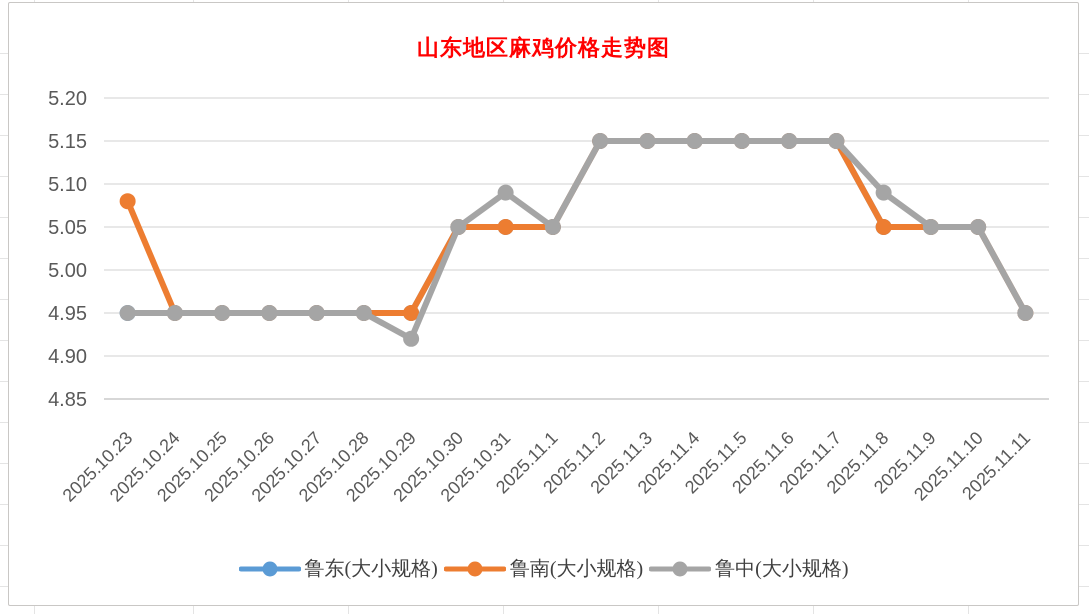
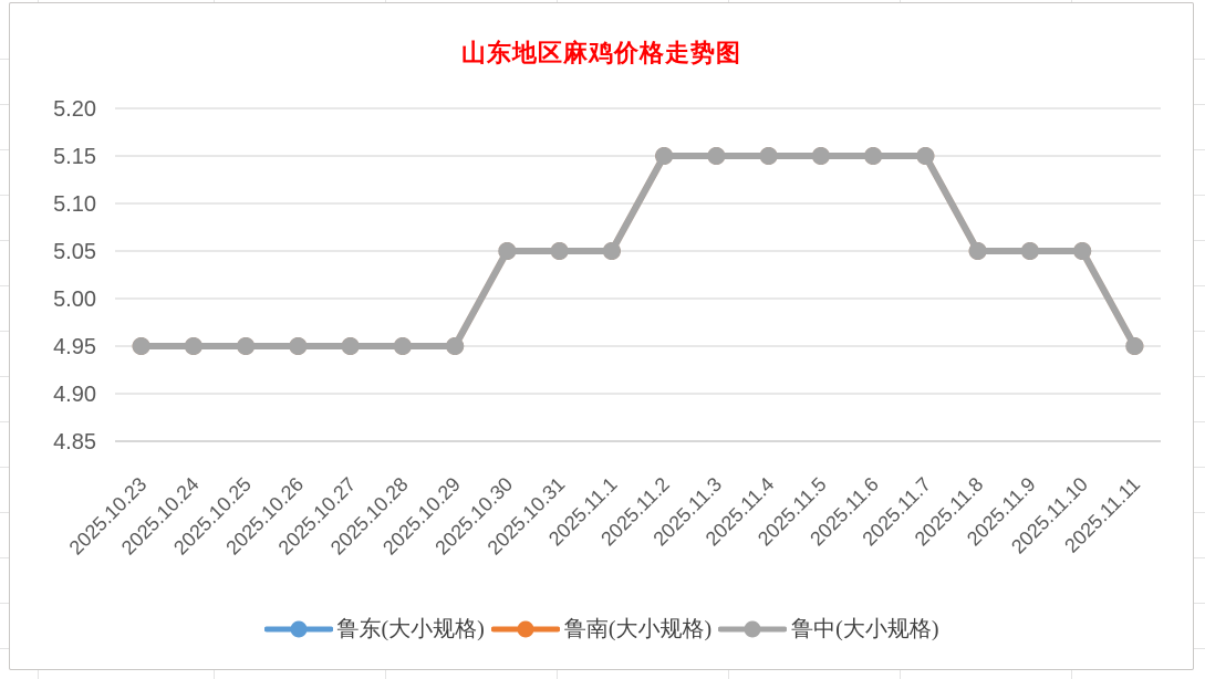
鲁南(大小规格)/2025.10.23: 5.08 -> 4.95
鲁中(大小规格)/2025.10.29: 4.92 -> 4.95
鲁中(大小规格)/2025.10.31: 5.09 -> 5.05
鲁中(大小规格)/2025.11.8: 5.09 -> 5.05
